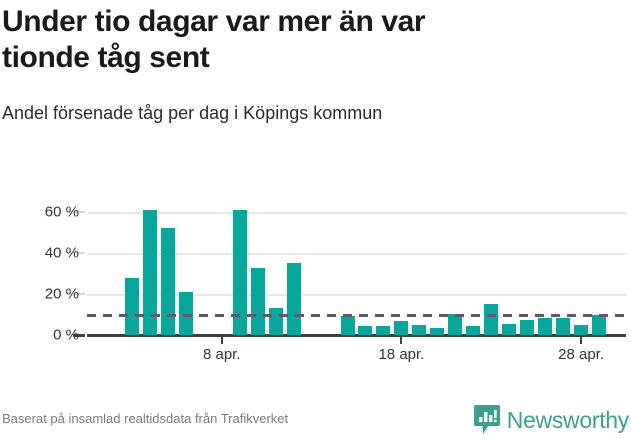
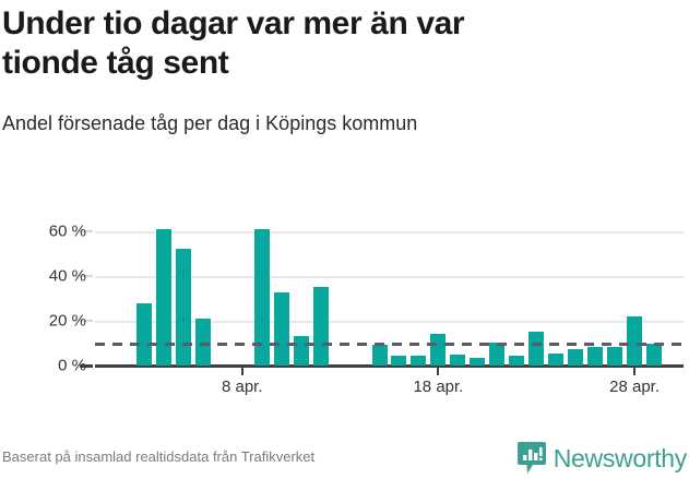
18 apr.: 7% -> 14%
28 apr.: 5% -> 22%
